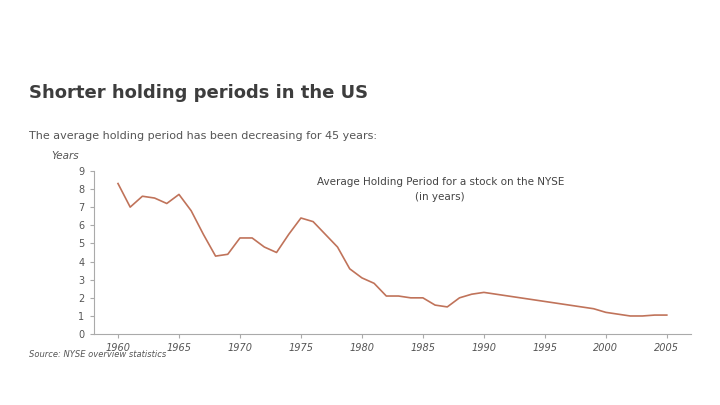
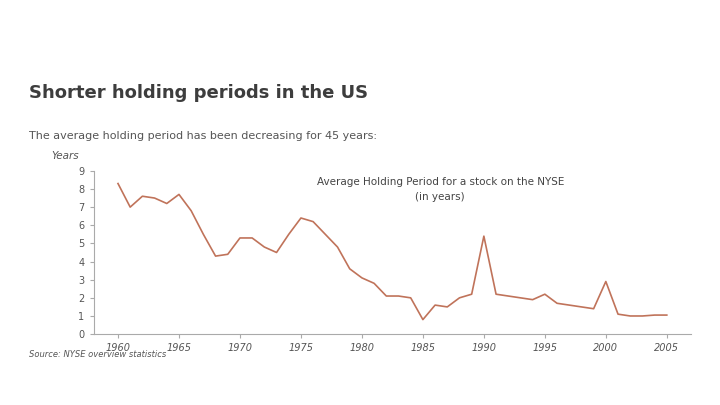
1985: 2.0 -> 0.8
1990: 2.3 -> 5.4
1995: 1.8 -> 2.2
2000: 1.2 -> 2.9
